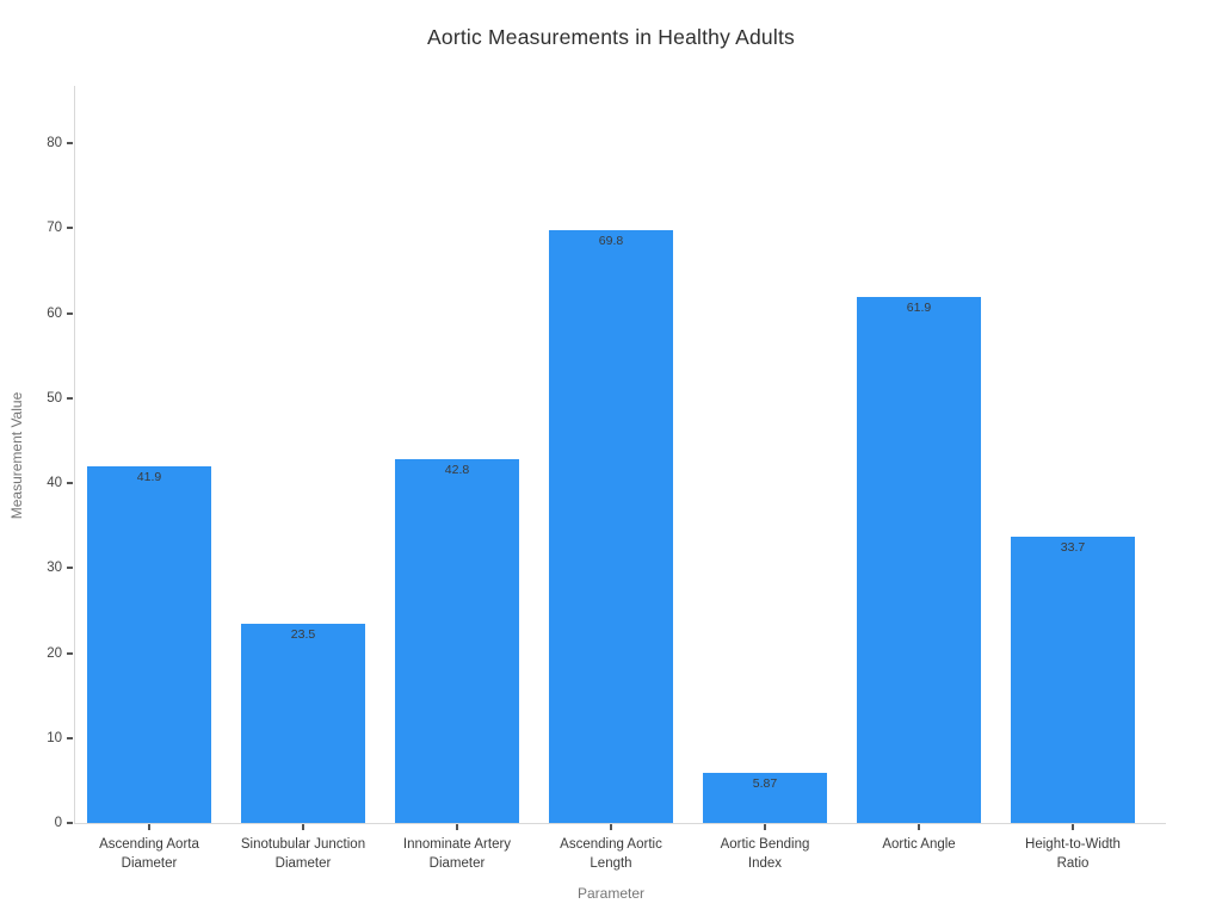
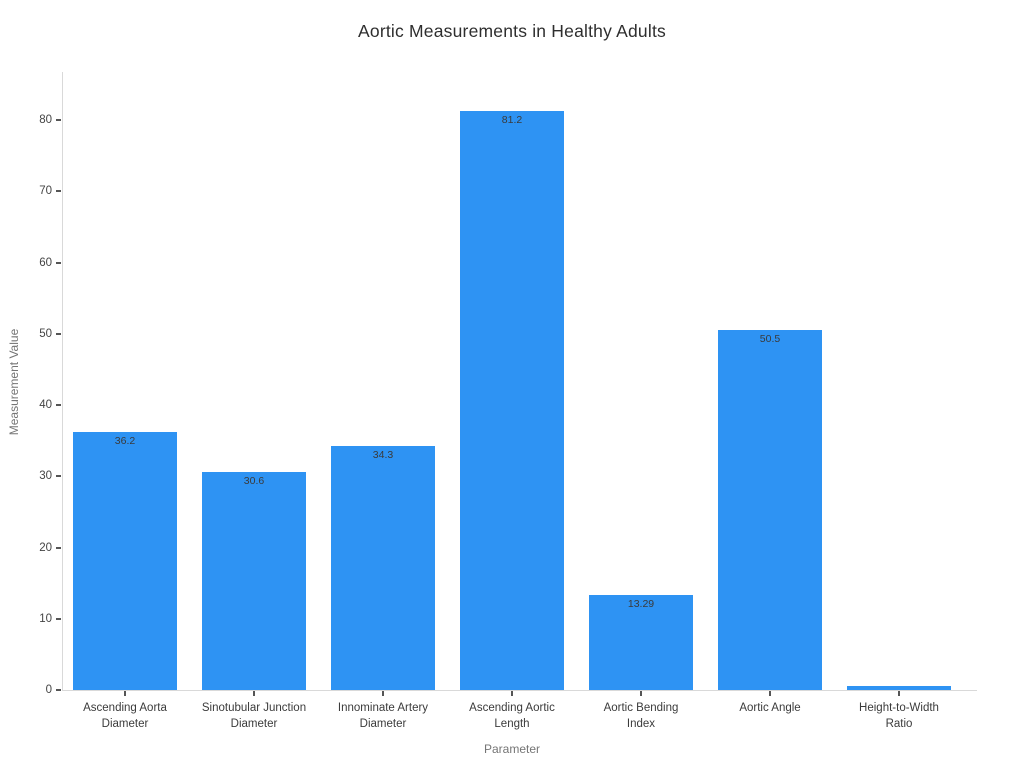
Ascending Aorta Diameter: 41.9 -> 36.2
Sinotubular Junction Diameter: 23.5 -> 30.6
Innominate Artery Diameter: 42.8 -> 34.3
Ascending Aortic Length: 69.8 -> 81.2
Aortic Bending Index: 5.87 -> 13.29
Aortic Angle: 61.9 -> 50.5
Height-to-Width Ratio: 33.7 -> 0.5
